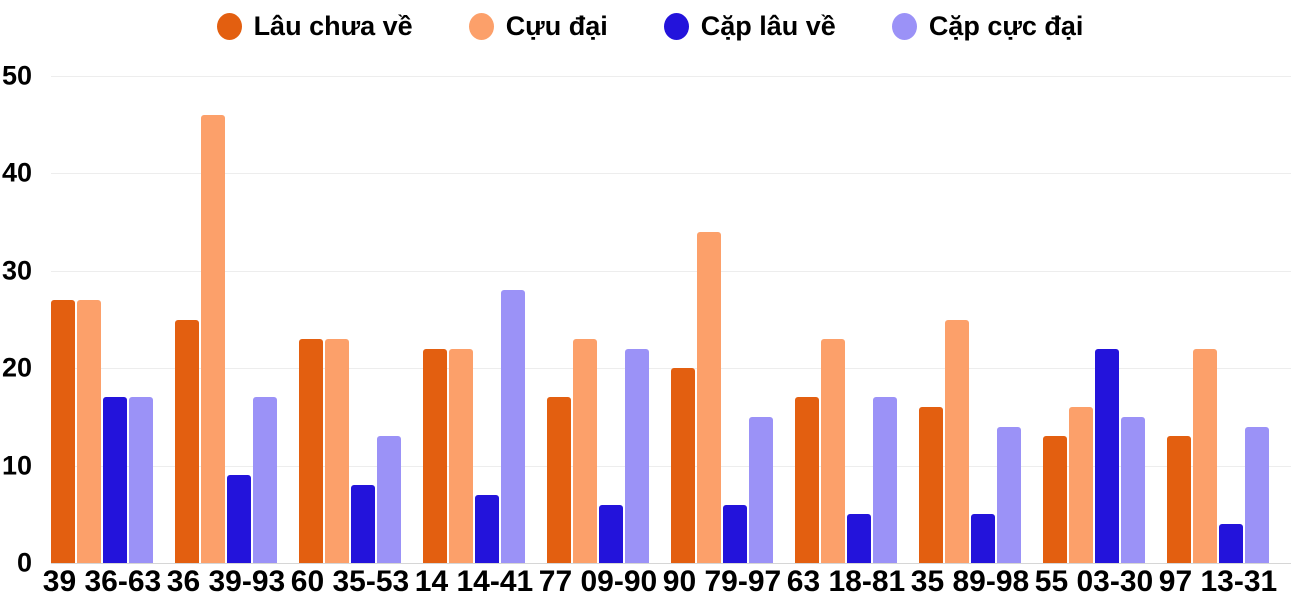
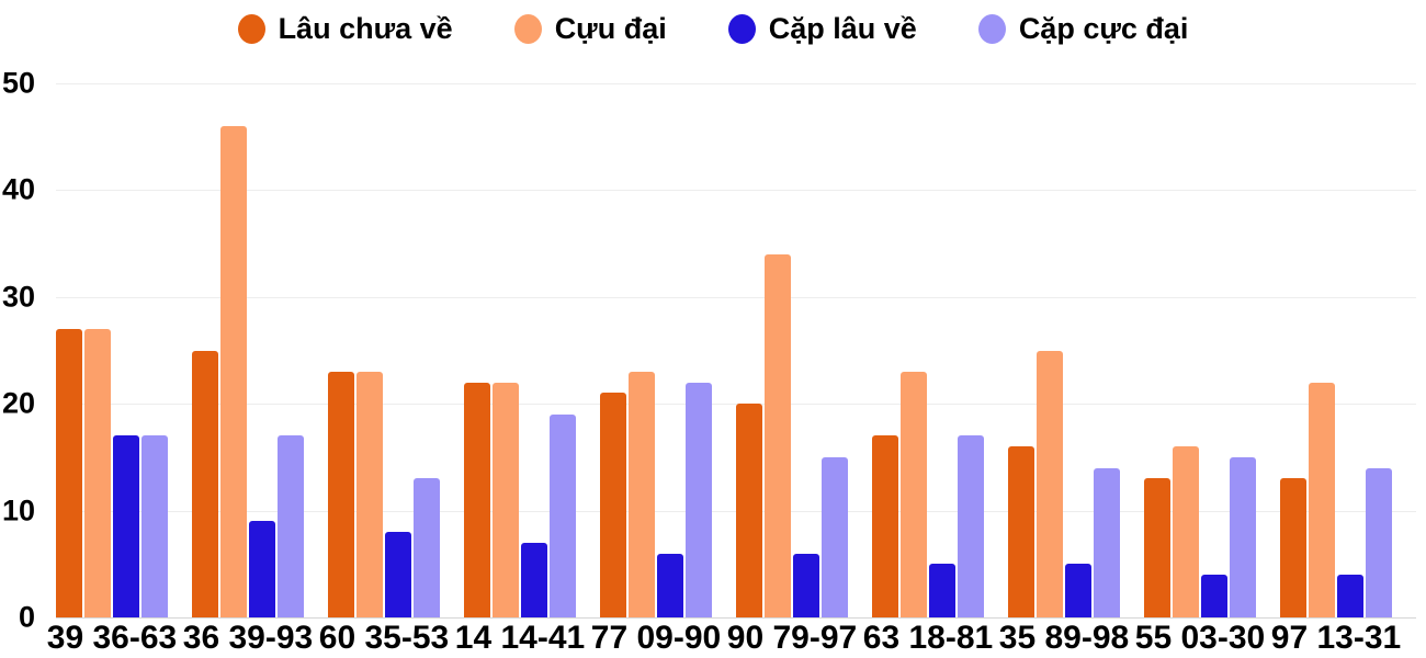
Cặp cực đại/14 14-41: 28 -> 19
Lâu chưa về/77 09-90: 17 -> 21
Cặp lâu về/55 03-30: 22 -> 4
